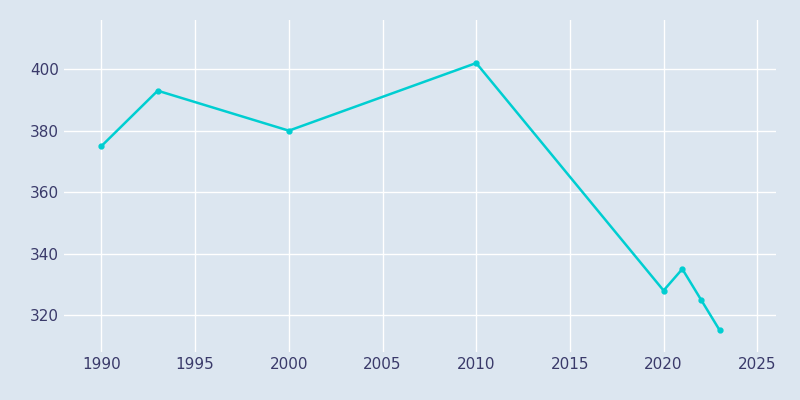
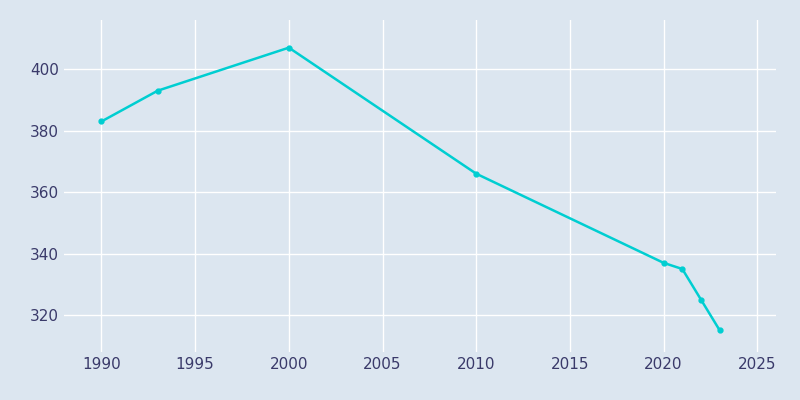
1990: 375 -> 383
2000: 380 -> 407
2010: 402 -> 366
2020: 328 -> 337
